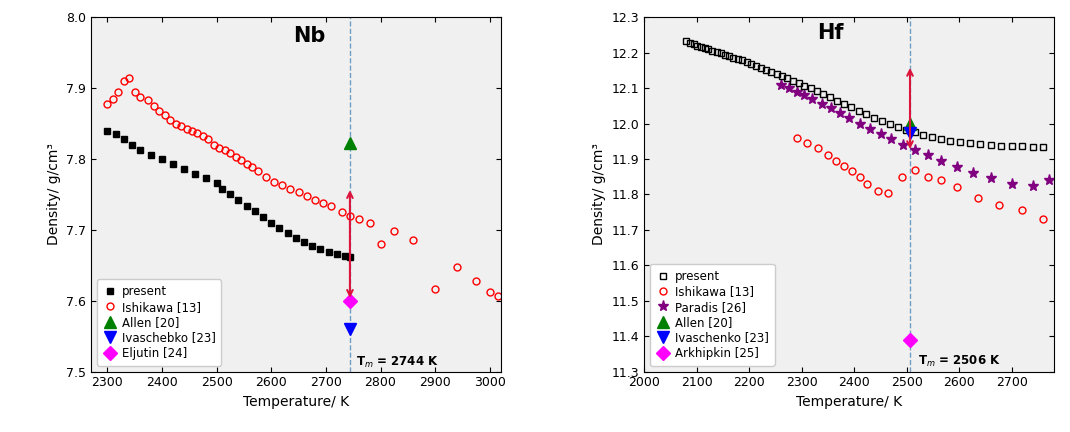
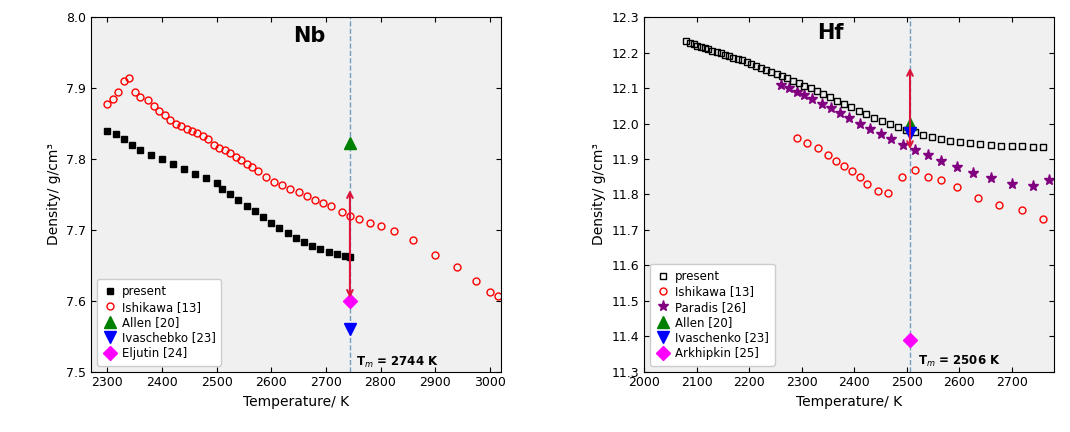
Ishikawa [13]/2800: 7.680 -> 7.705
Ishikawa [13]/2900: 7.616 -> 7.665
